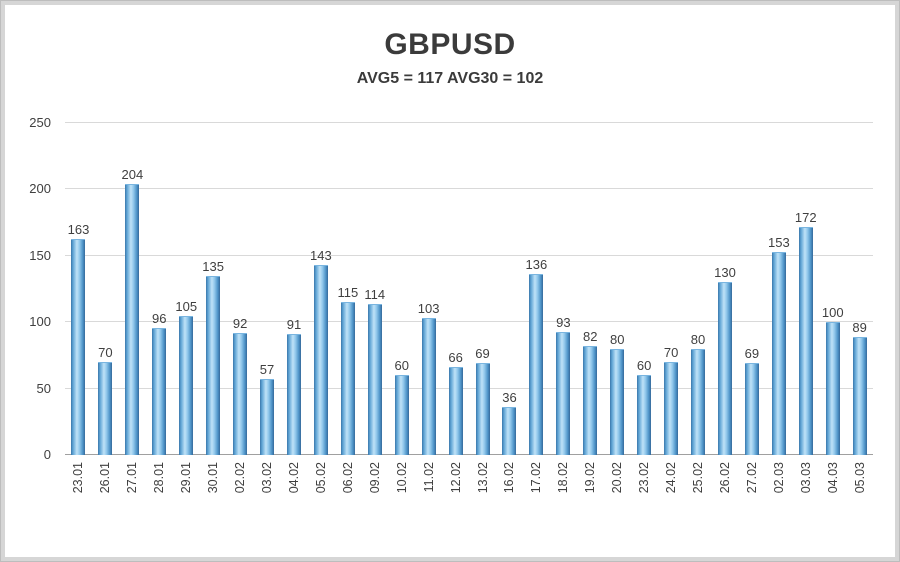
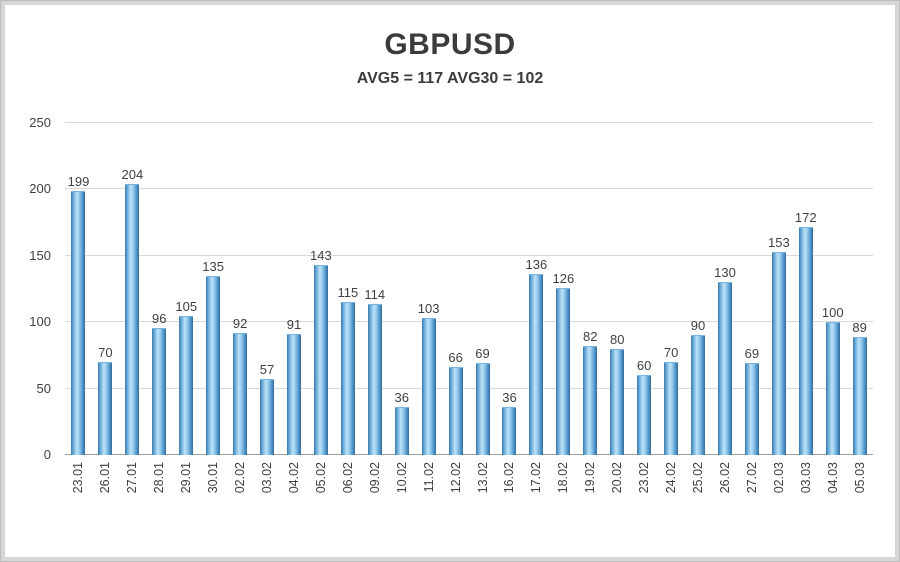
23.01: 163 -> 199
10.02: 60 -> 36
18.02: 93 -> 126
25.02: 80 -> 90
